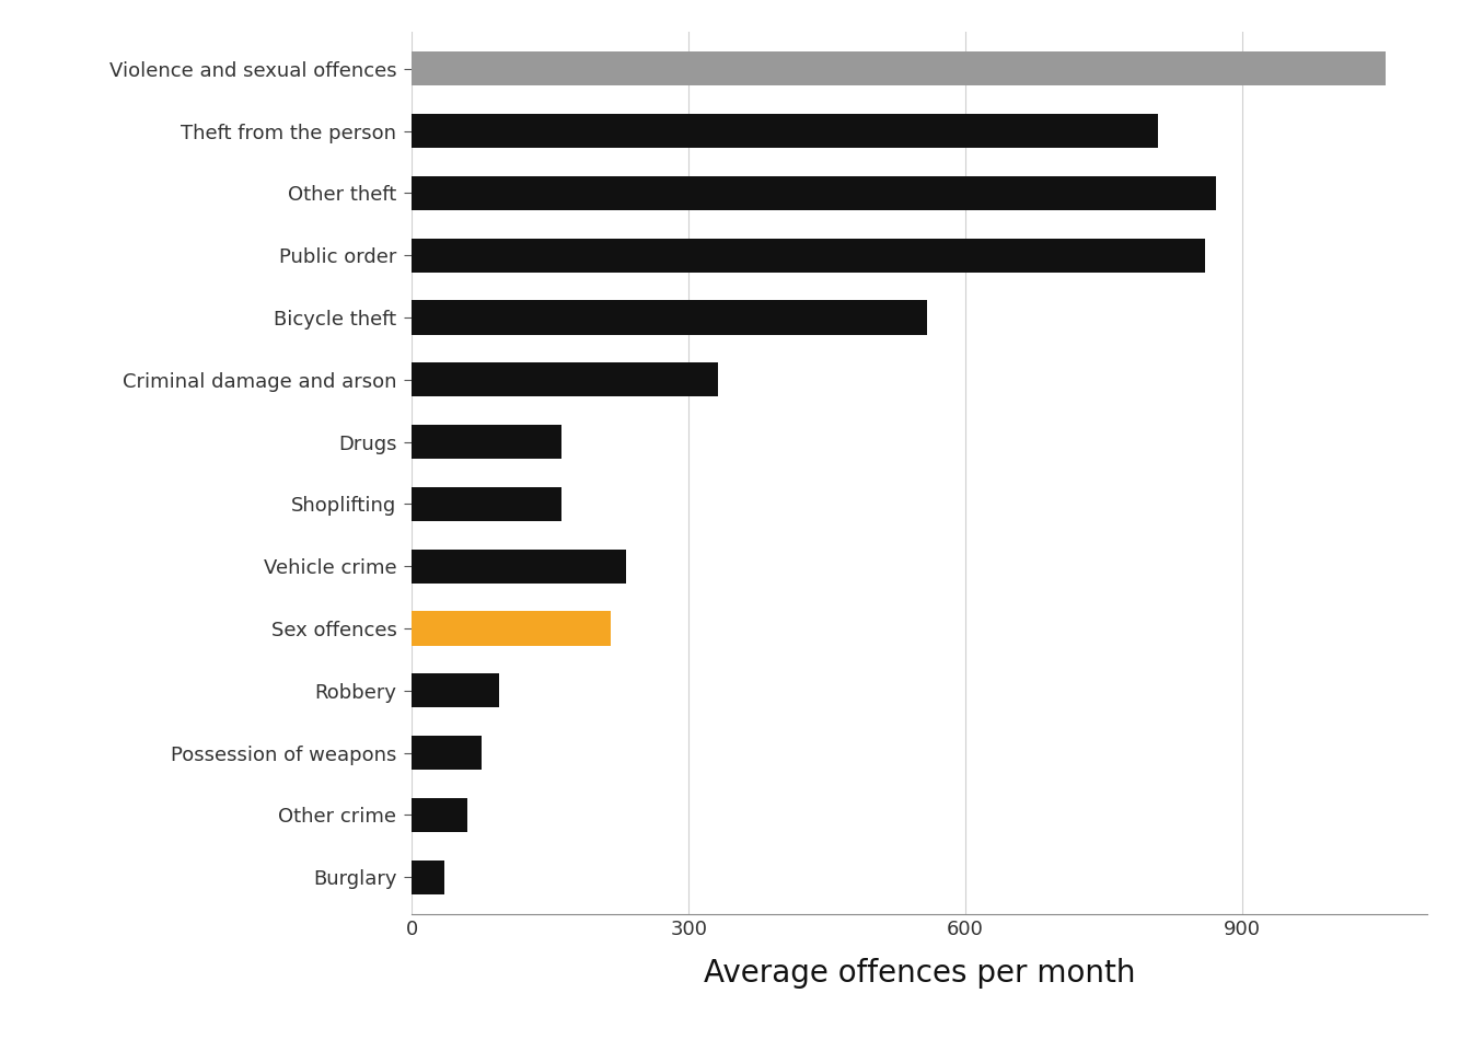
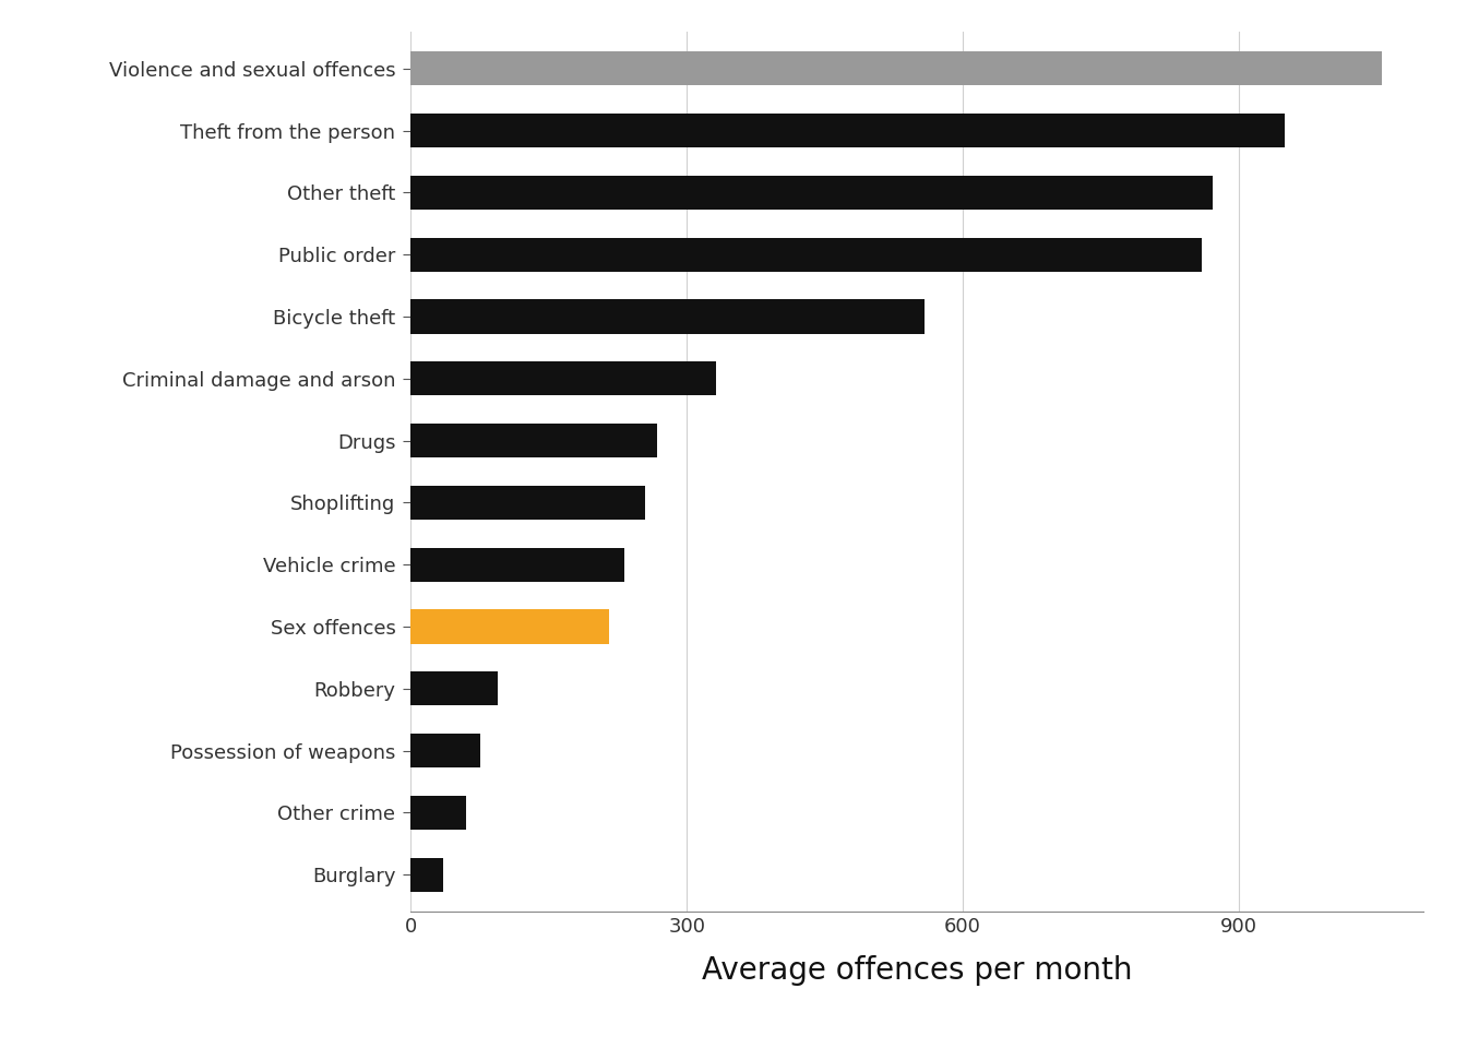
Theft from the person: 808 -> 950
Drugs: 162 -> 268
Shoplifting: 162 -> 255
